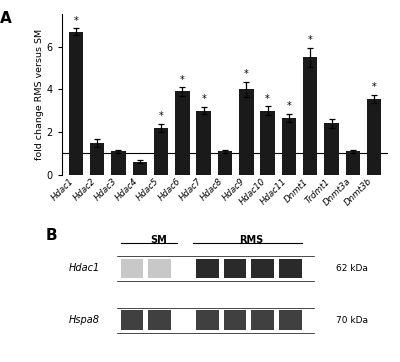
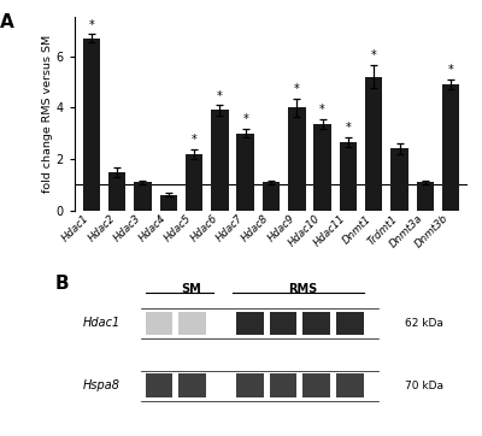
Hdac10: 3.00 -> 3.35
Dnmt1: 5.50 -> 5.20
Dnmt3b: 3.55 -> 4.90
